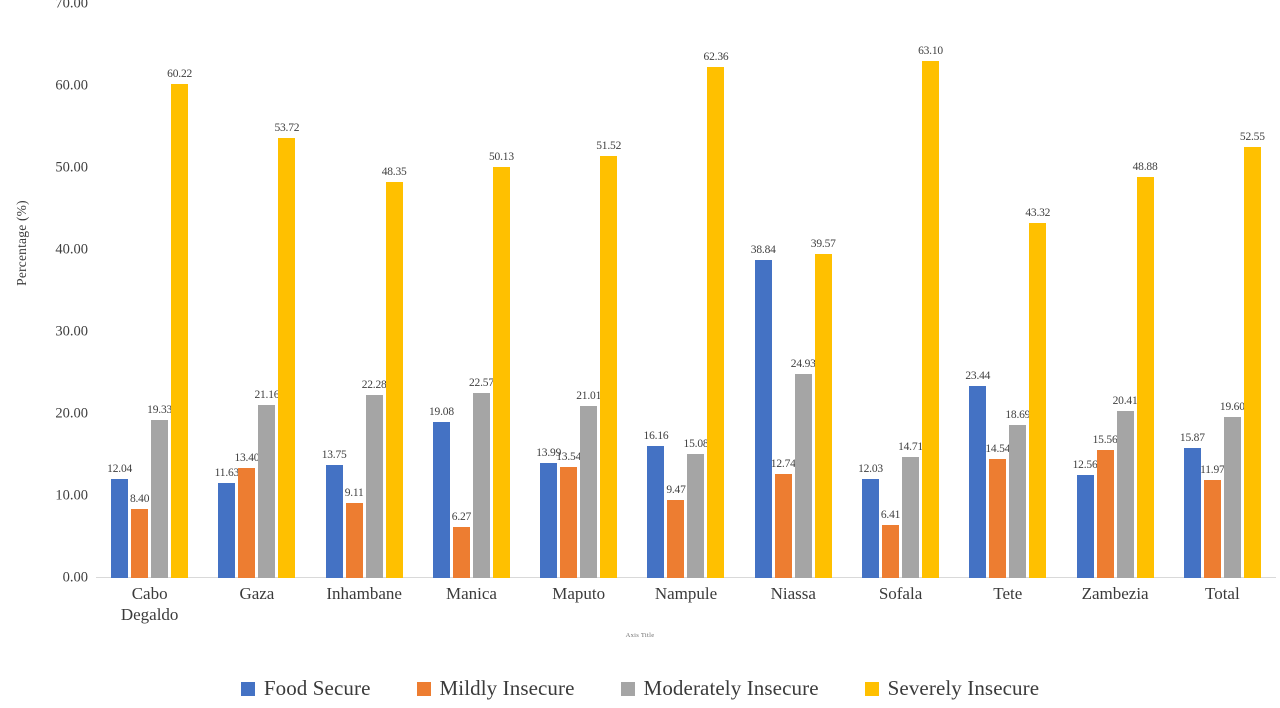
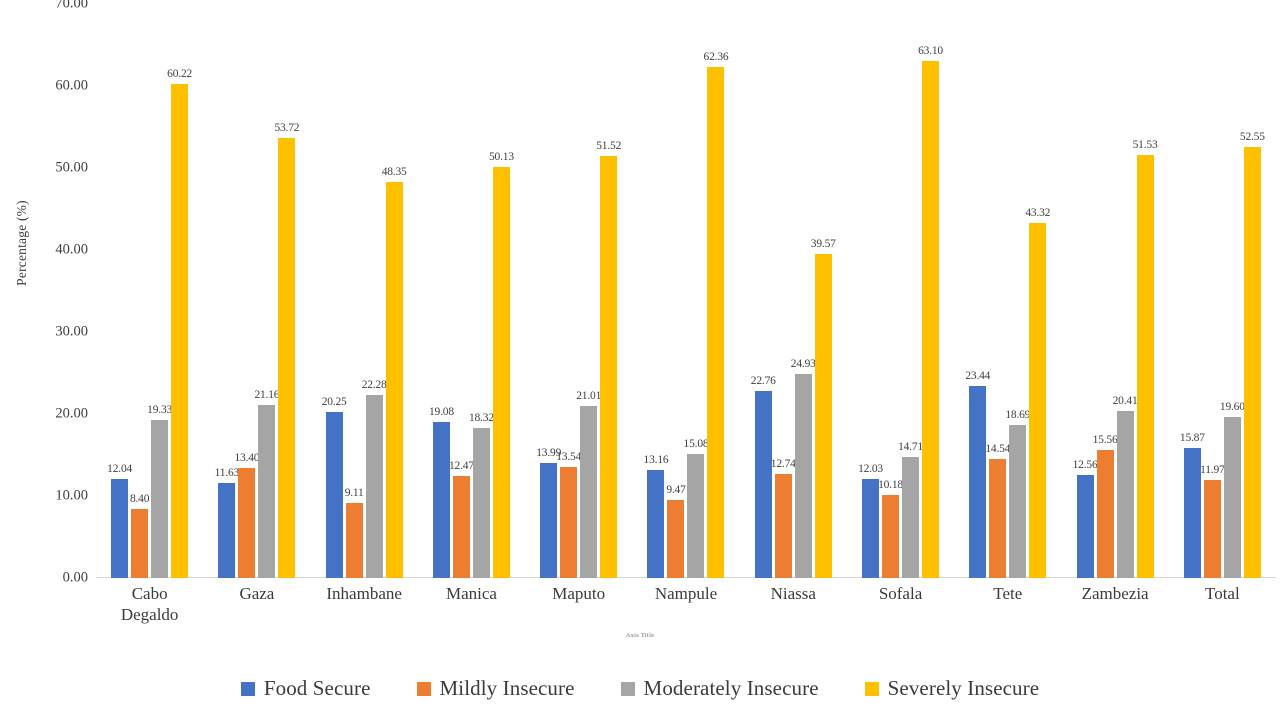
Food Secure/Inhambane: 13.75 -> 20.25
Mildly Insecure/Manica: 6.27 -> 12.47
Moderately Insecure/Manica: 22.57 -> 18.32
Food Secure/Nampule: 16.16 -> 13.16
Food Secure/Niassa: 38.84 -> 22.76
Mildly Insecure/Sofala: 6.41 -> 10.18
Severely Insecure/Zambezia: 48.88 -> 51.53
